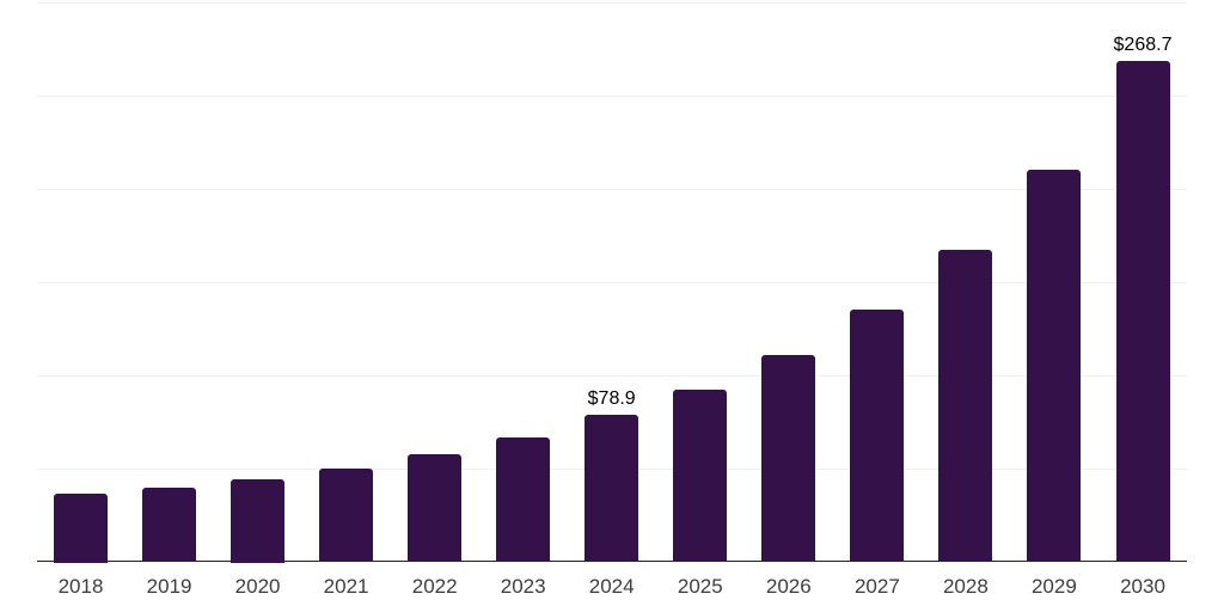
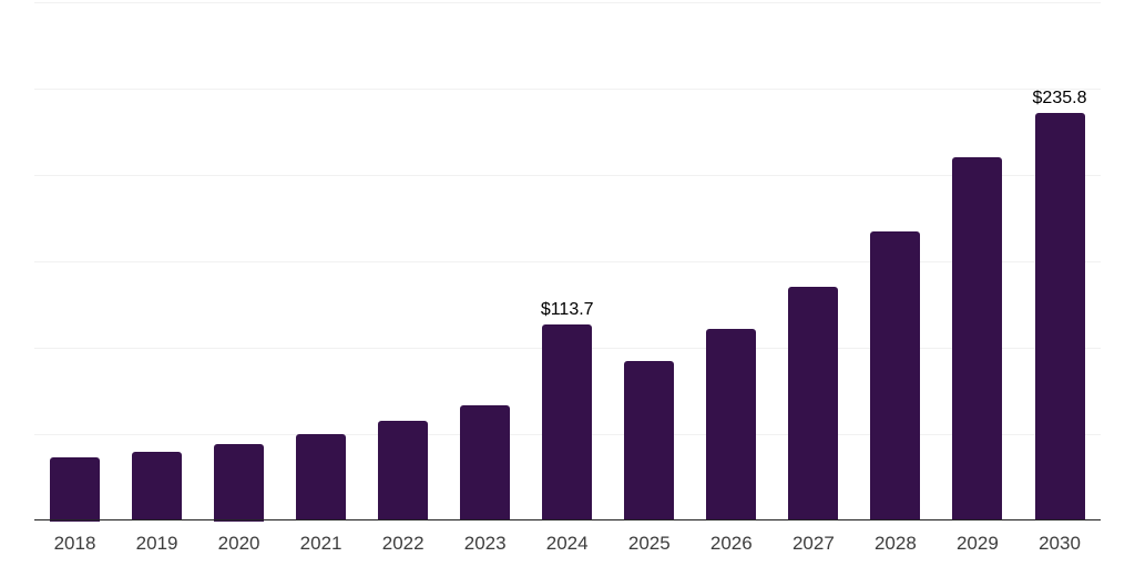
2024: $78.9 -> $113.7
2030: $268.7 -> $235.8
